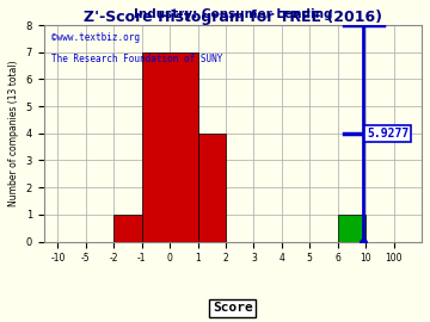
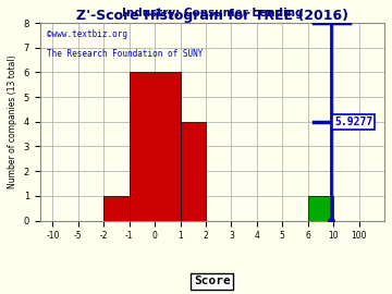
0: 7 -> 6
